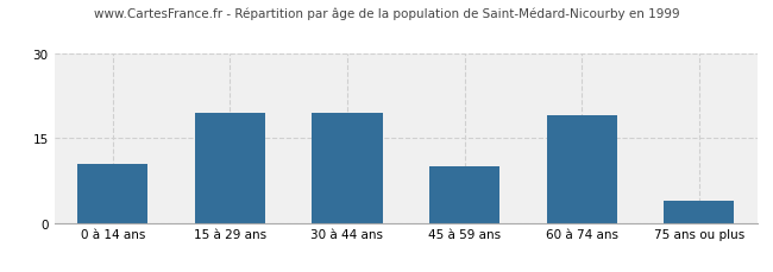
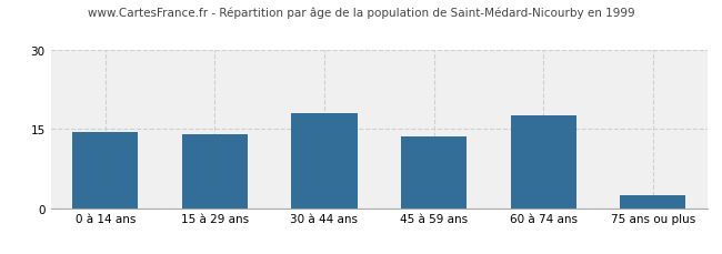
0 à 14 ans: 10.5 -> 14.5
15 à 29 ans: 19.5 -> 14.0
30 à 44 ans: 19.5 -> 18.0
45 à 59 ans: 10.0 -> 13.5
60 à 74 ans: 19.0 -> 17.5
75 ans ou plus: 4.0 -> 2.5
